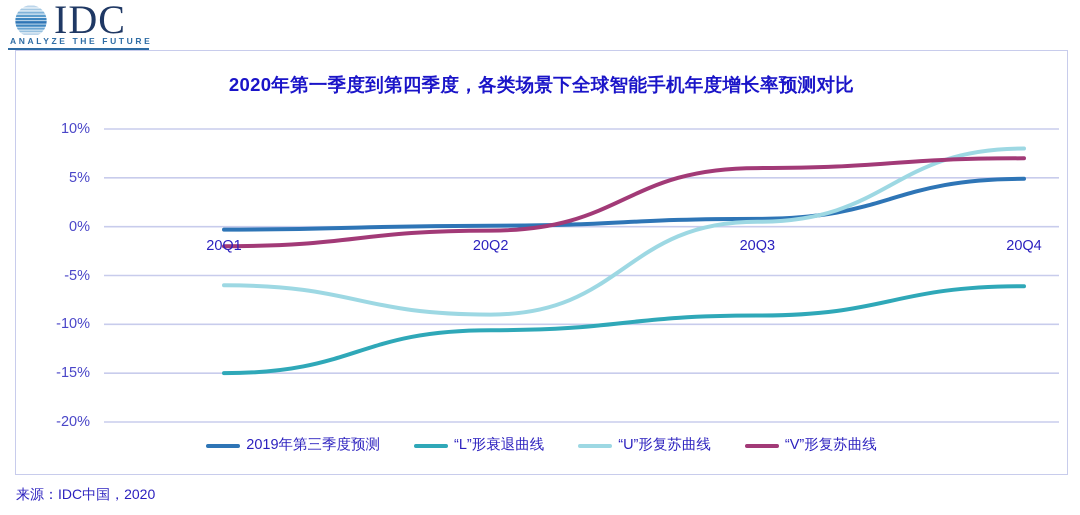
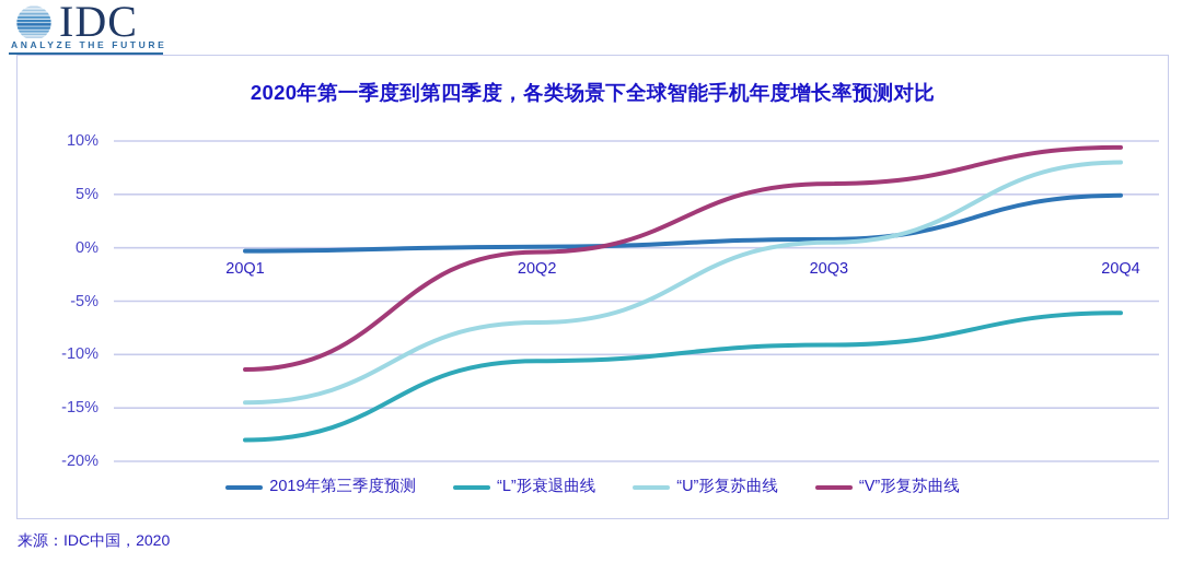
“L”形衰退曲线/20Q1: -15% -> -18%
“U”形复苏曲线/20Q1: -6% -> -14%
“V”形复苏曲线/20Q1: -2% -> -11%
“U”形复苏曲线/20Q2: -9% -> -7%
“V”形复苏曲线/20Q4: 7% -> 9%
